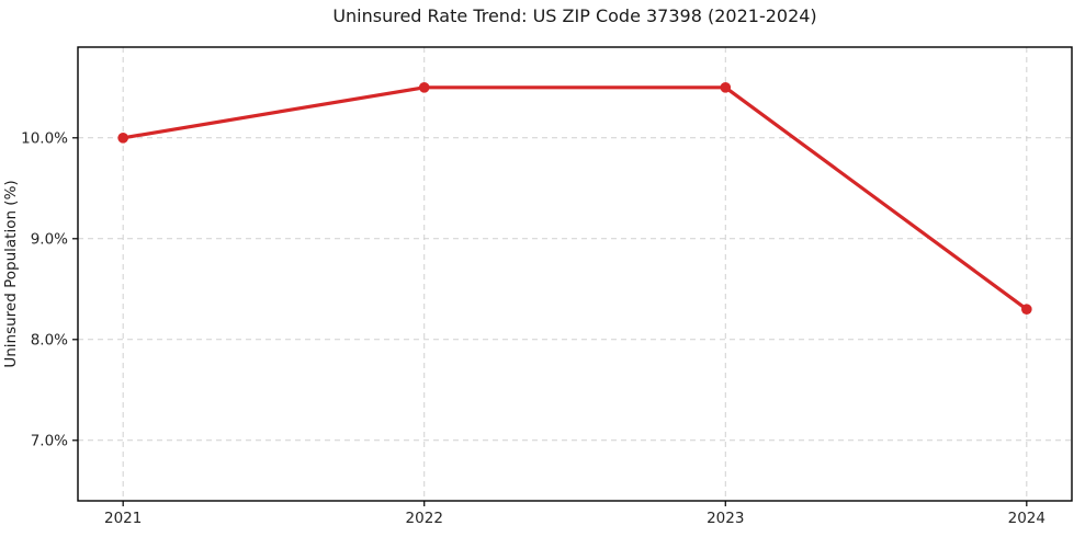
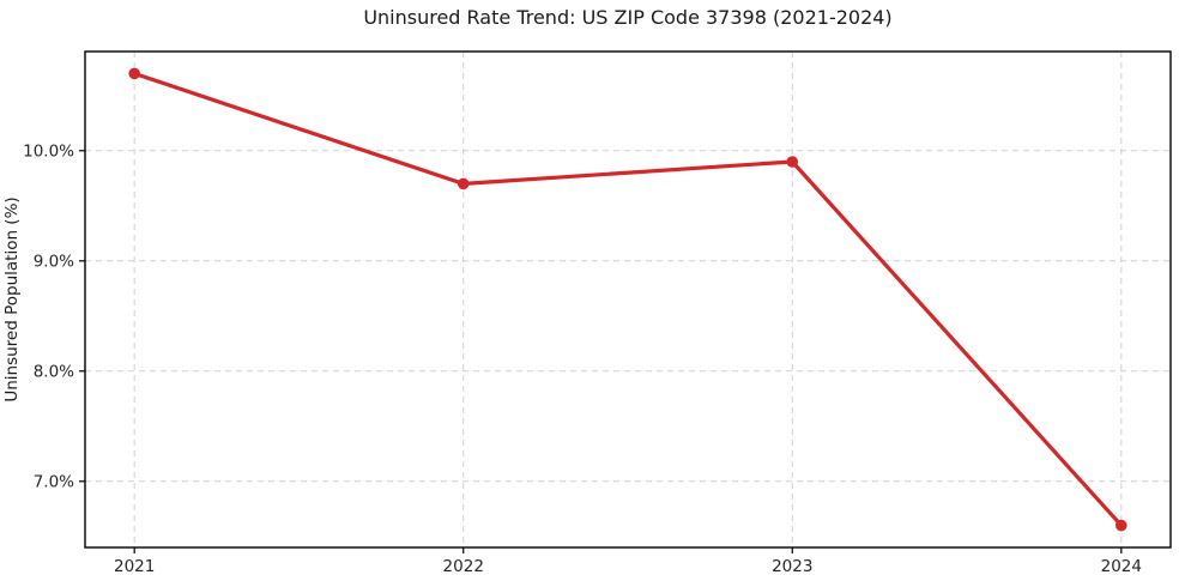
2021: 10.0% -> 10.7%
2022: 10.5% -> 9.7%
2023: 10.5% -> 9.9%
2024: 8.3% -> 6.6%
